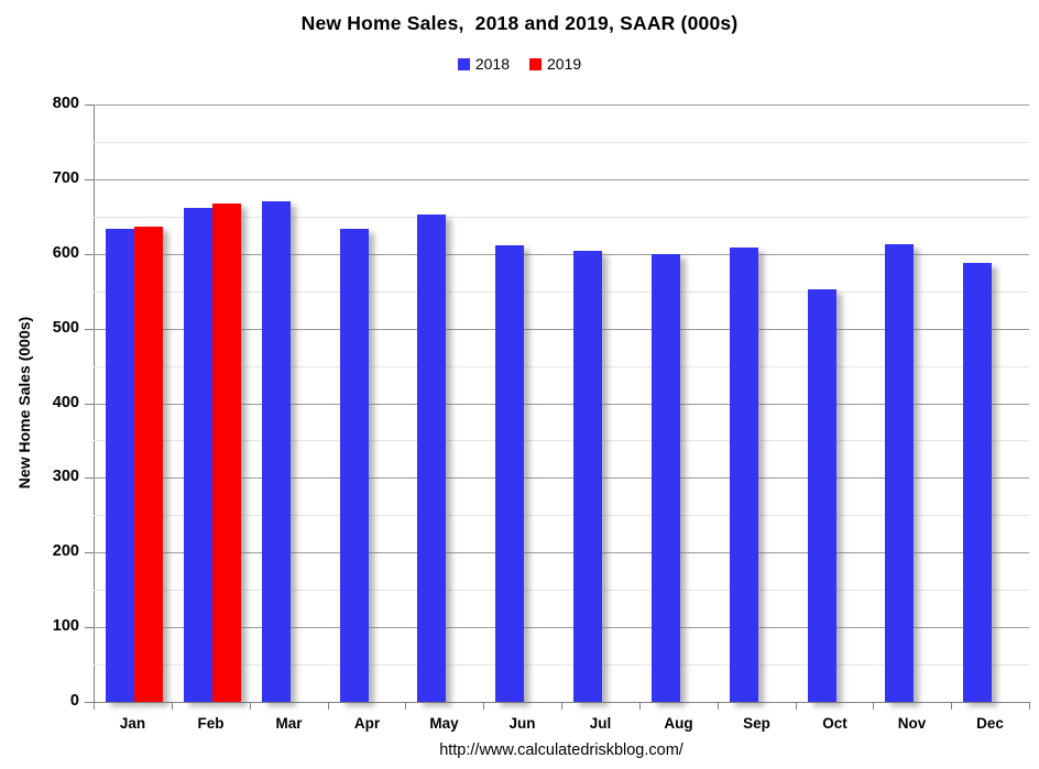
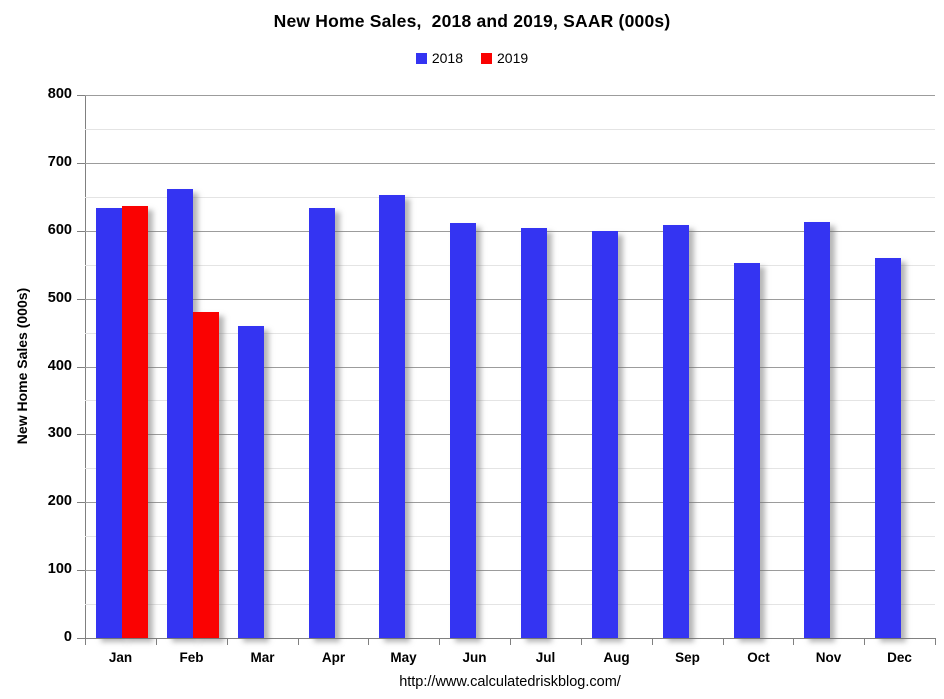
2019/Feb: 670 -> 480
2018/Mar: 670 -> 460
2018/Dec: 590 -> 560
